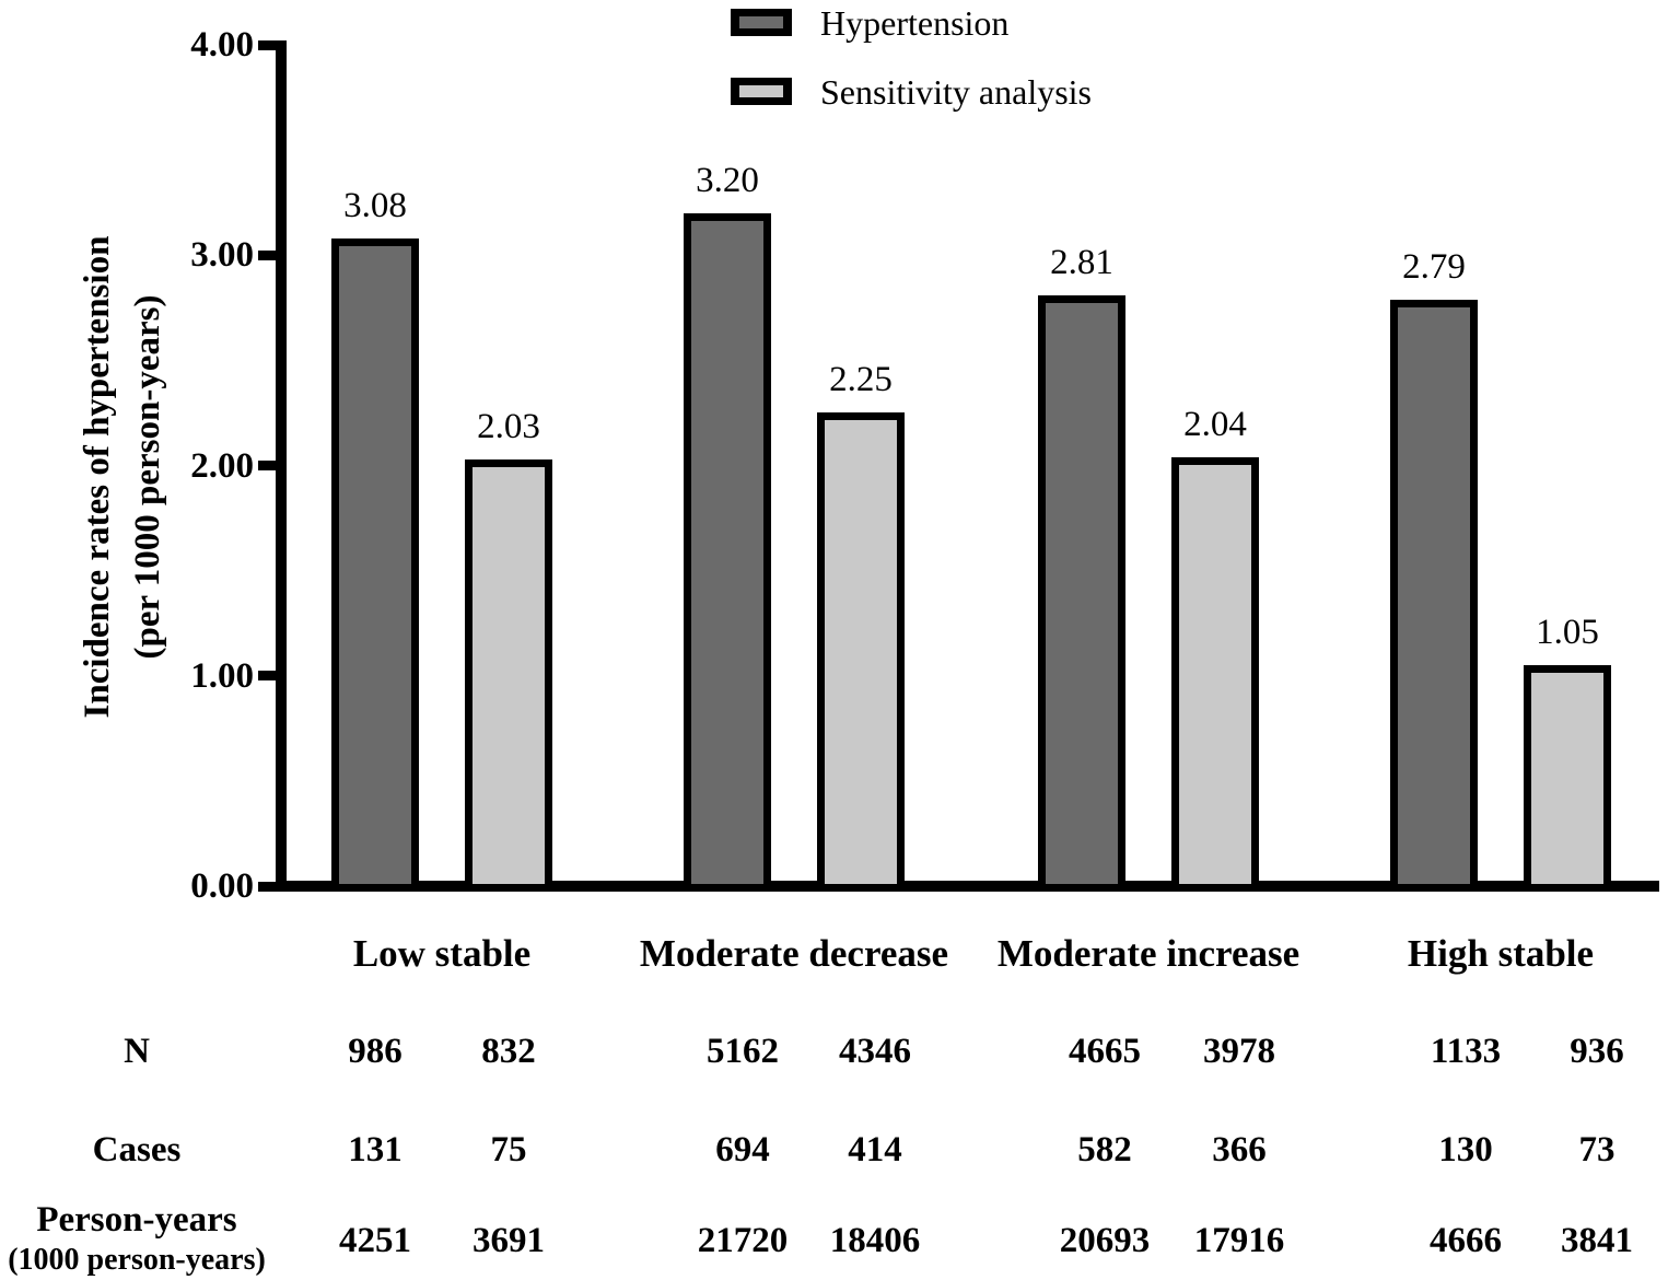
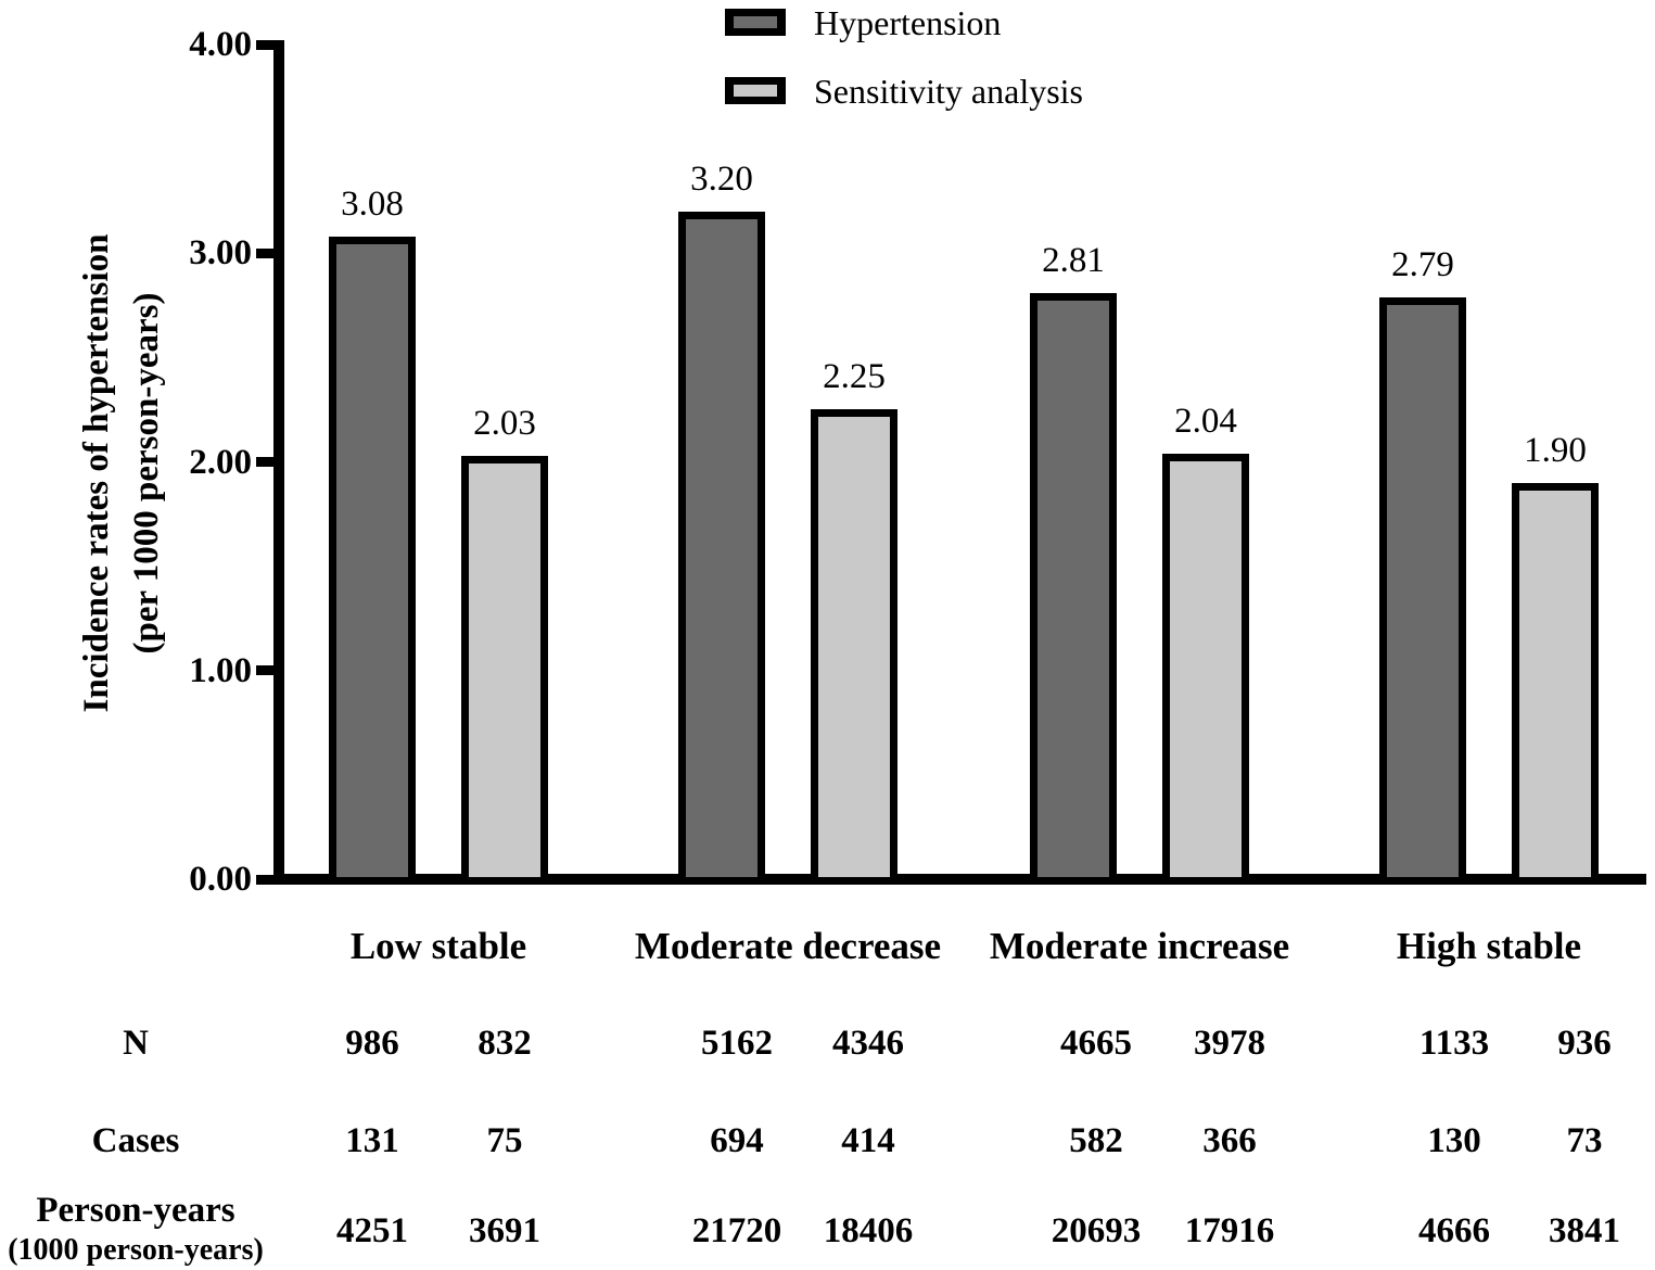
Sensitivity analysis/High stable: 1.05 -> 1.90
